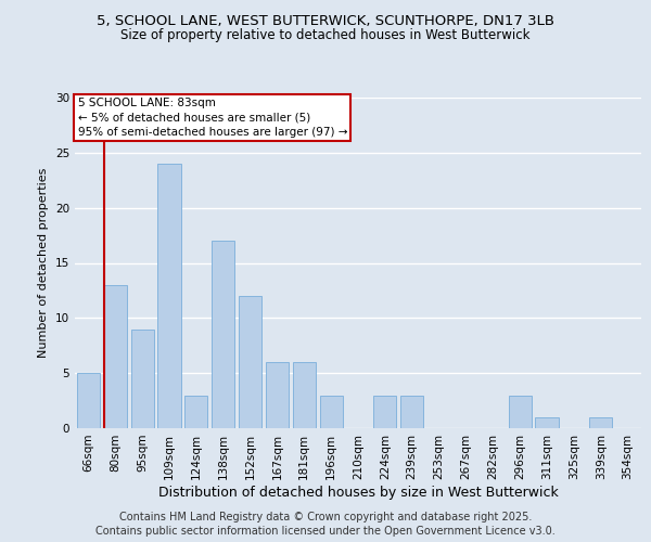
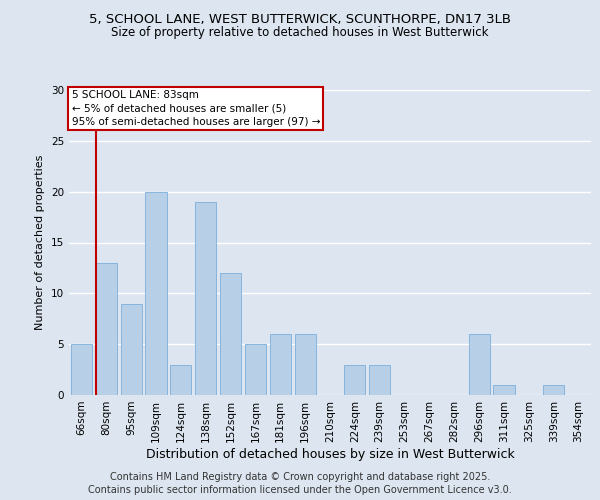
109sqm: 24 -> 20
138sqm: 17 -> 19
167sqm: 6 -> 5
196sqm: 3 -> 6
296sqm: 3 -> 6
